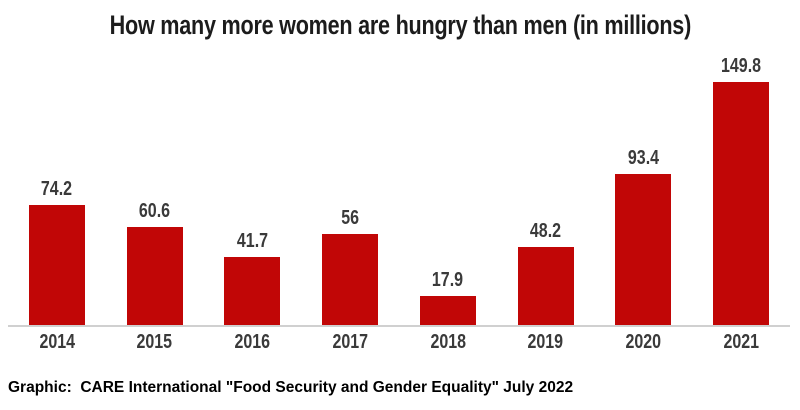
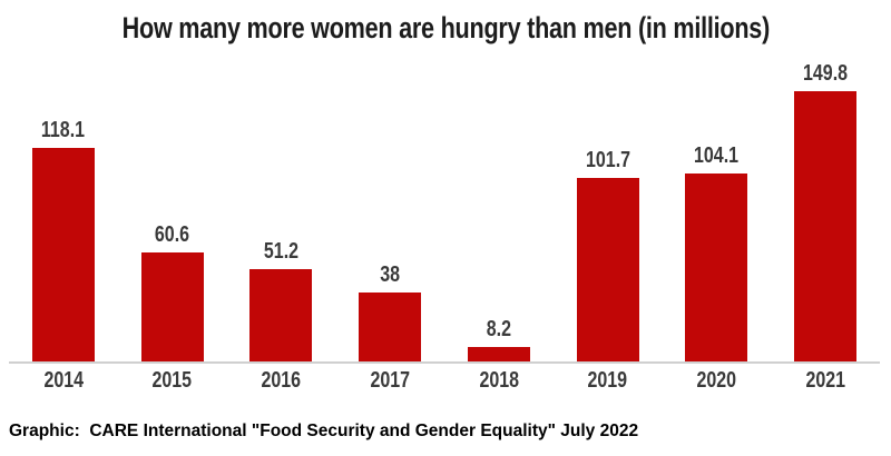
2014: 74.2 -> 118.1
2016: 41.7 -> 51.2
2017: 56 -> 38
2018: 17.9 -> 8.2
2019: 48.2 -> 101.7
2020: 93.4 -> 104.1
